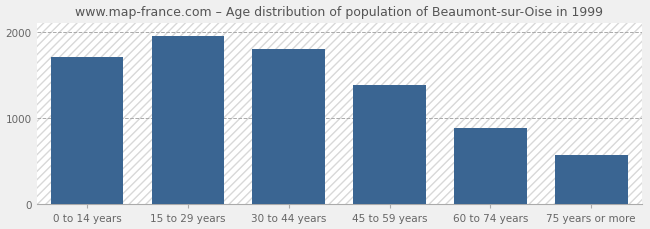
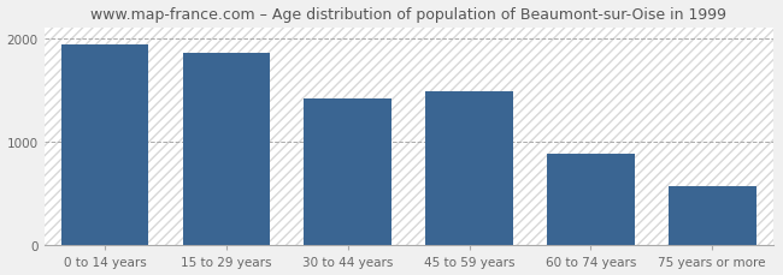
0 to 14 years: 1700 -> 1940
15 to 29 years: 1950 -> 1860
30 to 44 years: 1800 -> 1420
45 to 59 years: 1380 -> 1480
